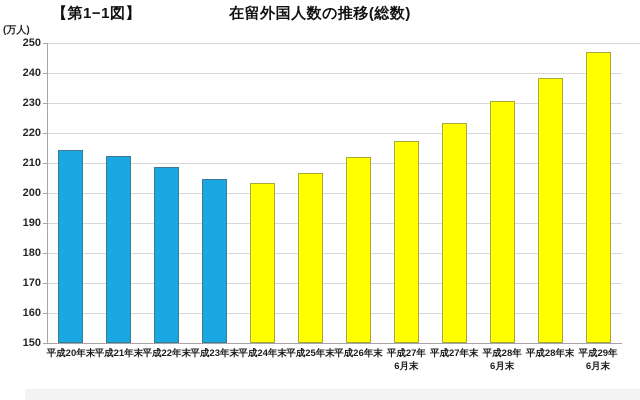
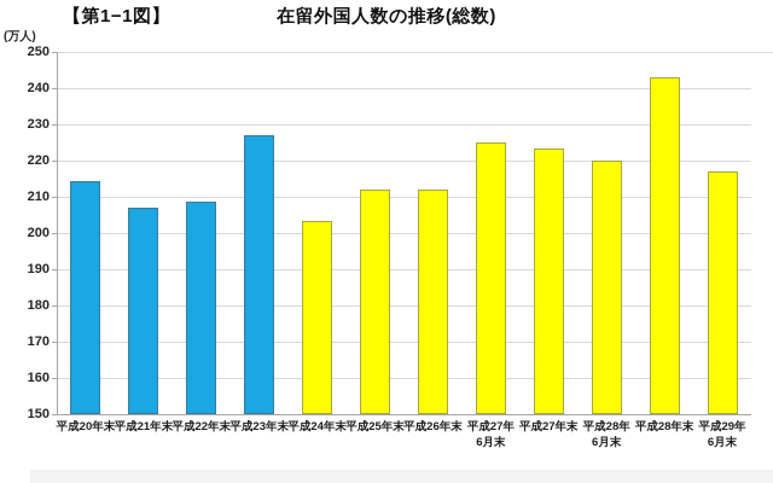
平成21年末: 212 -> 207
平成23年末: 205 -> 227
平成25年末: 207 -> 212
平成27年 6月末: 217 -> 225
平成28年 6月末: 231 -> 220
平成28年末: 238 -> 243
平成29年 6月末: 247 -> 217
